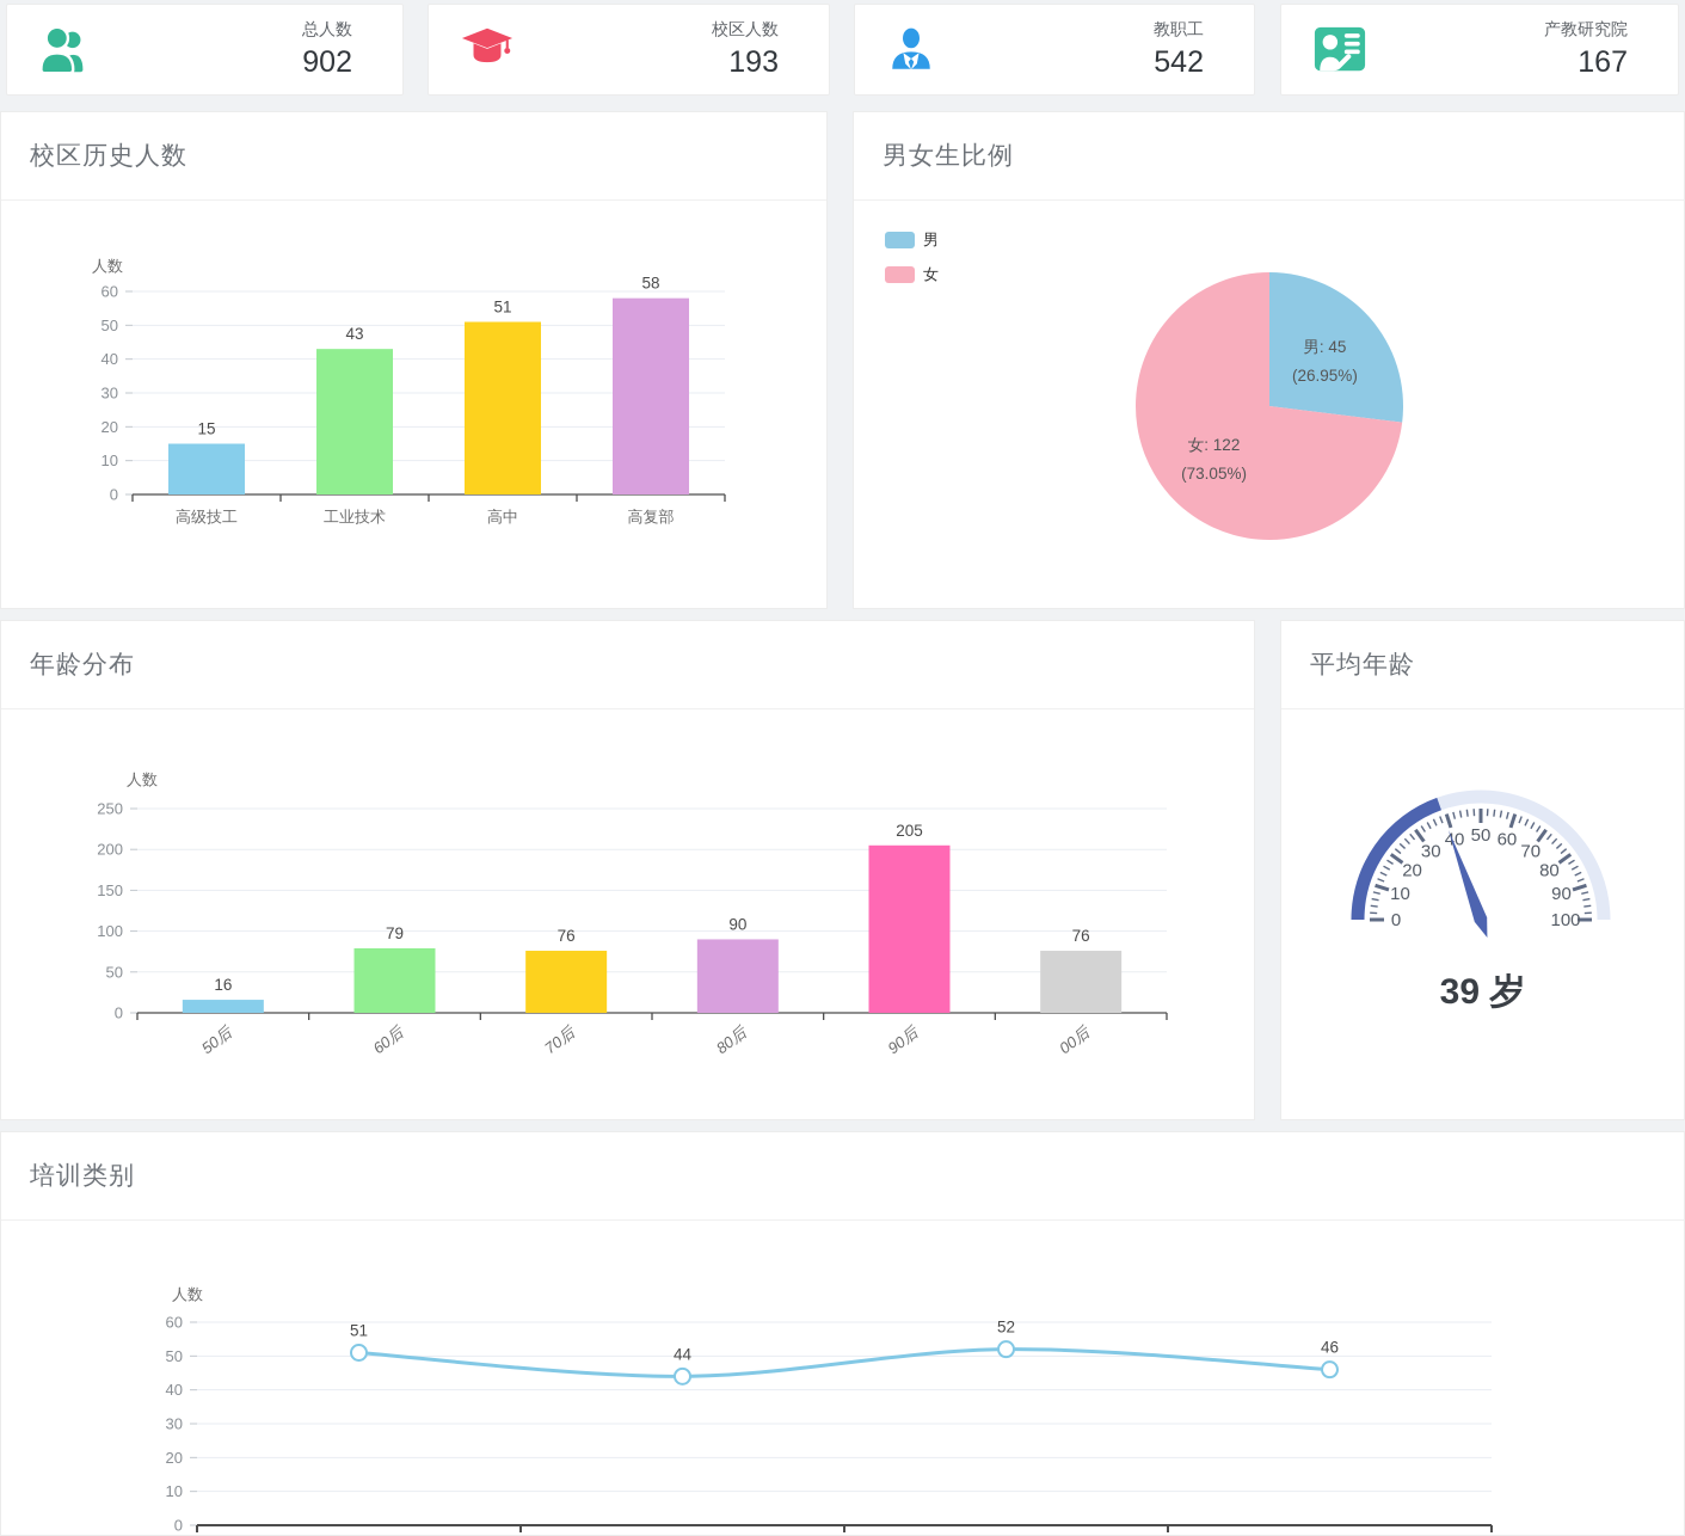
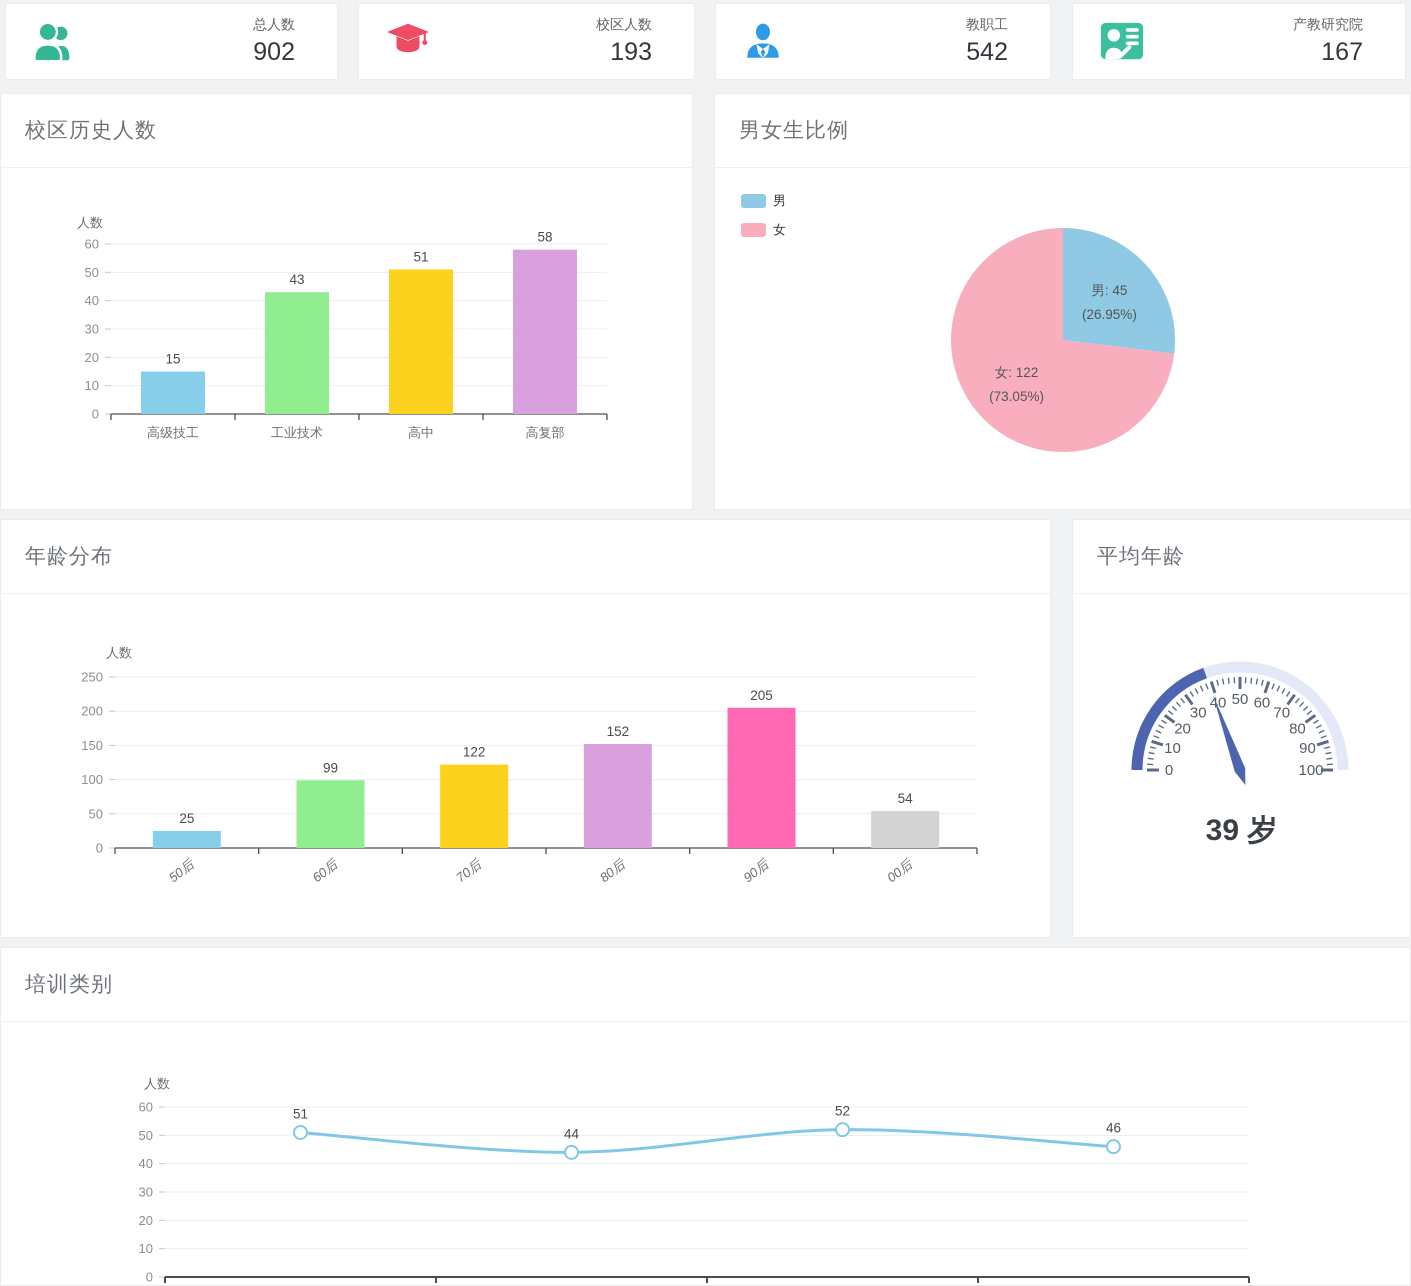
年龄分布/50后: 16 -> 25
年龄分布/60后: 79 -> 99
年龄分布/70后: 76 -> 122
年龄分布/80后: 90 -> 152
年龄分布/00后: 76 -> 54
